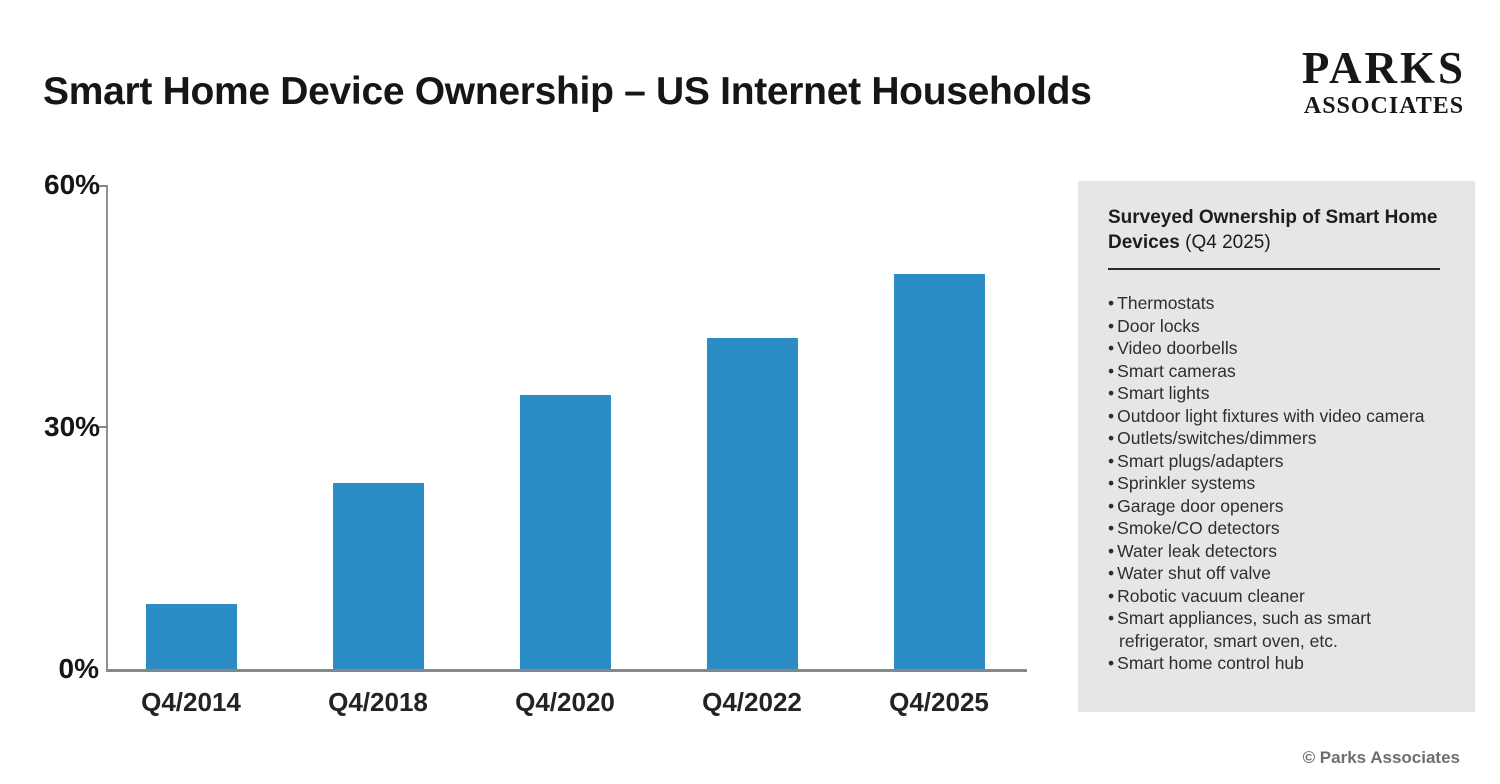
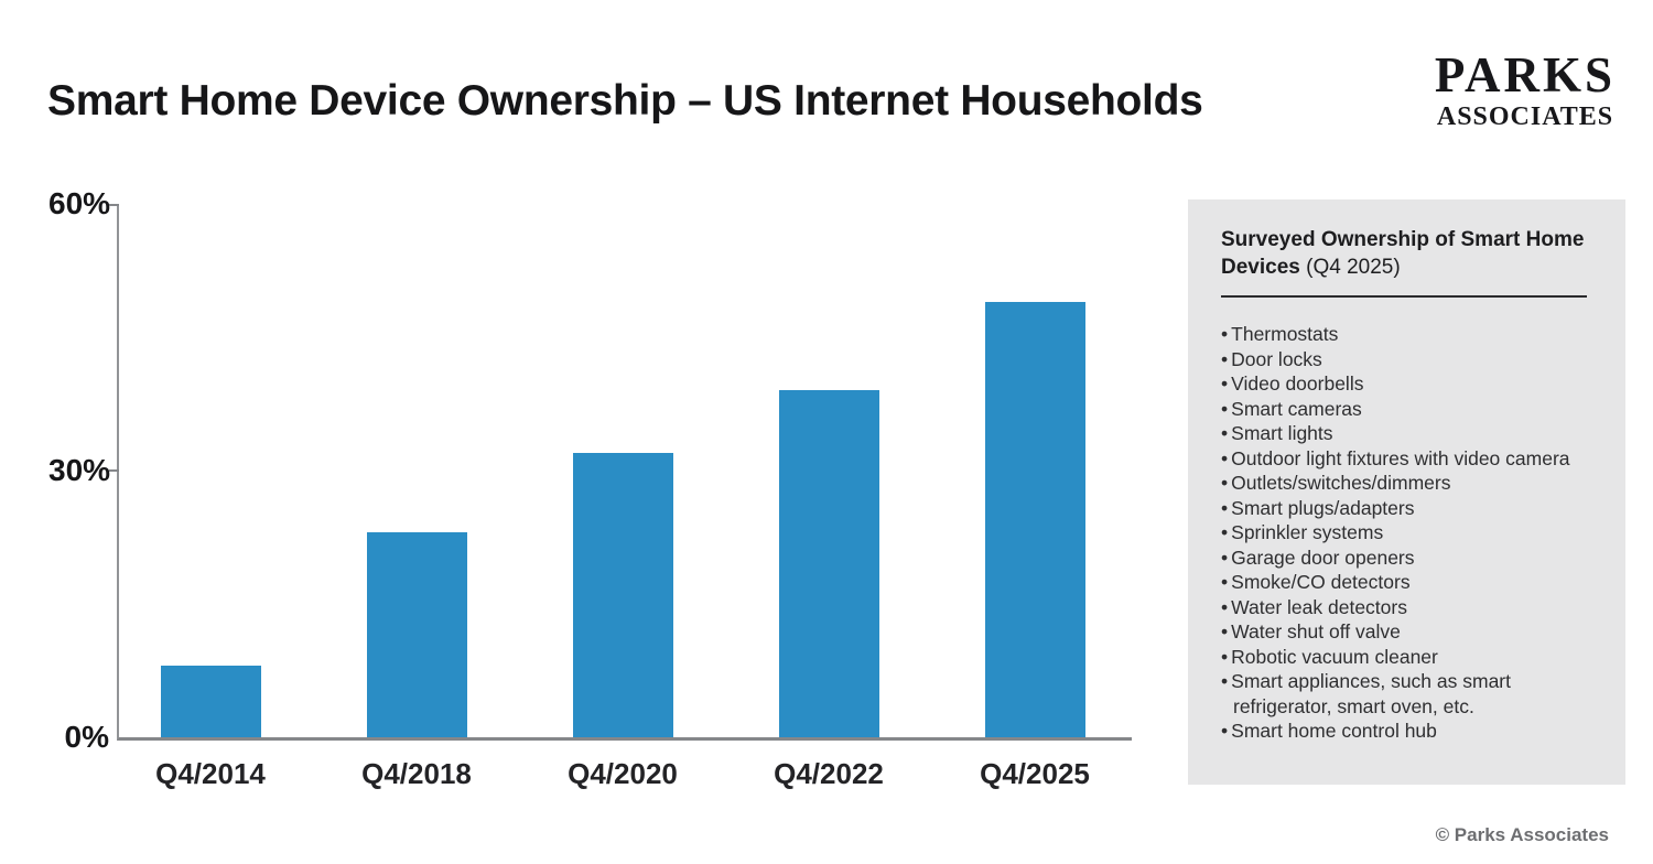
Q4/2020: 34% -> 32%
Q4/2022: 41% -> 39%
